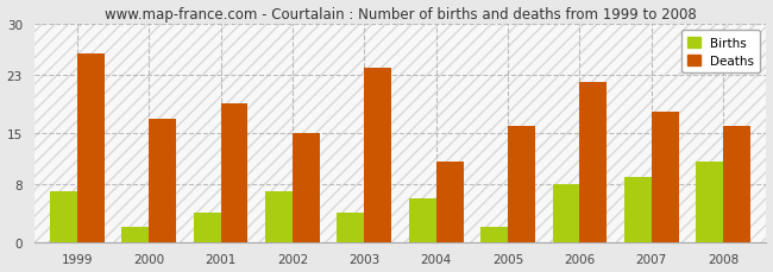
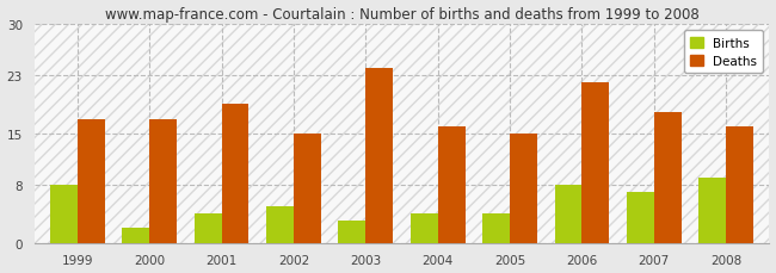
Births/1999: 7 -> 8
Deaths/1999: 26 -> 17
Births/2002: 7 -> 5
Births/2003: 4 -> 3
Births/2004: 6 -> 4
Deaths/2004: 11 -> 16
Births/2005: 2 -> 4
Deaths/2005: 16 -> 15
Births/2007: 9 -> 7
Births/2008: 11 -> 9
